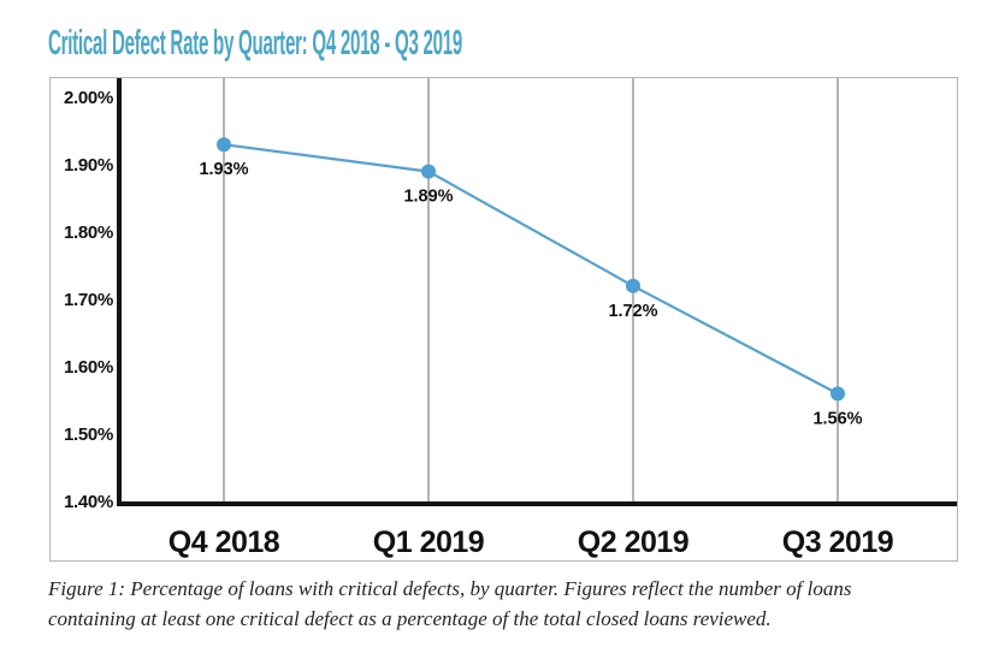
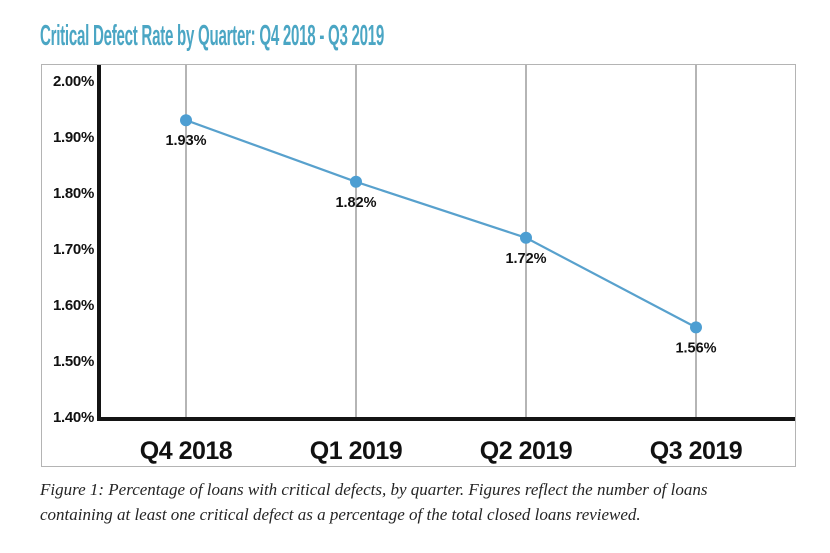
Q1 2019: 1.89% -> 1.82%
